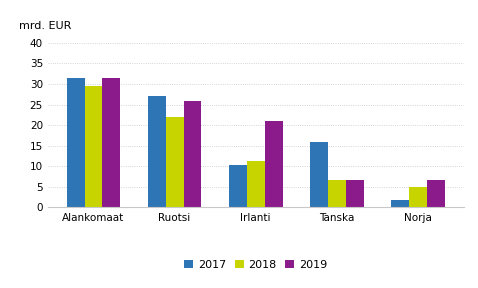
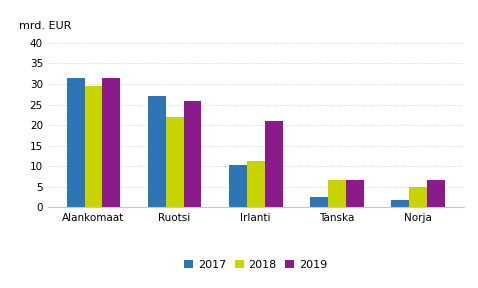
2017/Tanska: 16.0 -> 2.6
